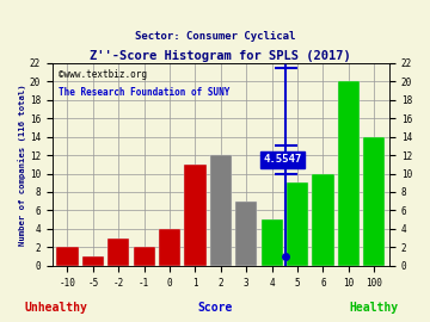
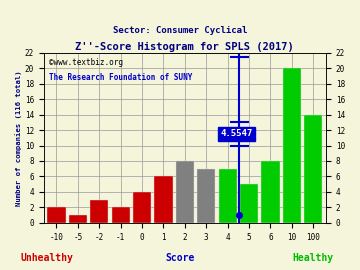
1: 11 -> 6
2: 12 -> 8
4: 5 -> 7
5: 9 -> 5
6: 10 -> 8
